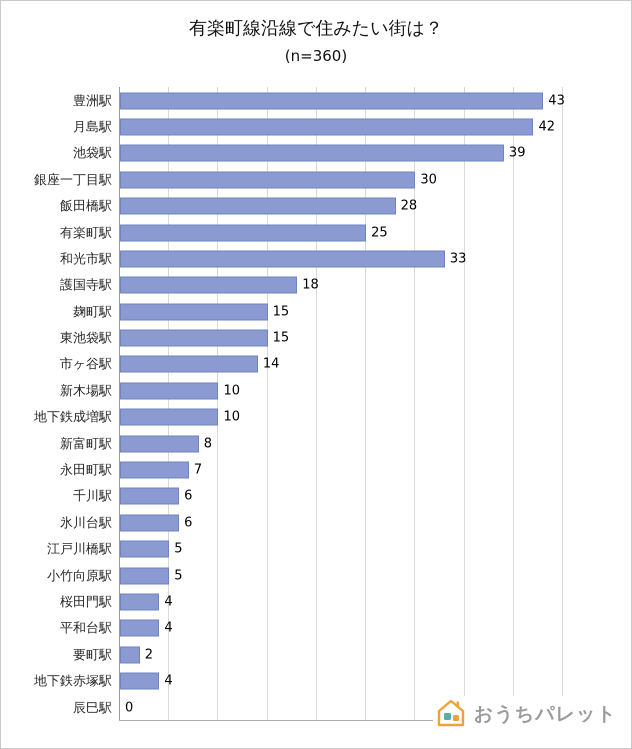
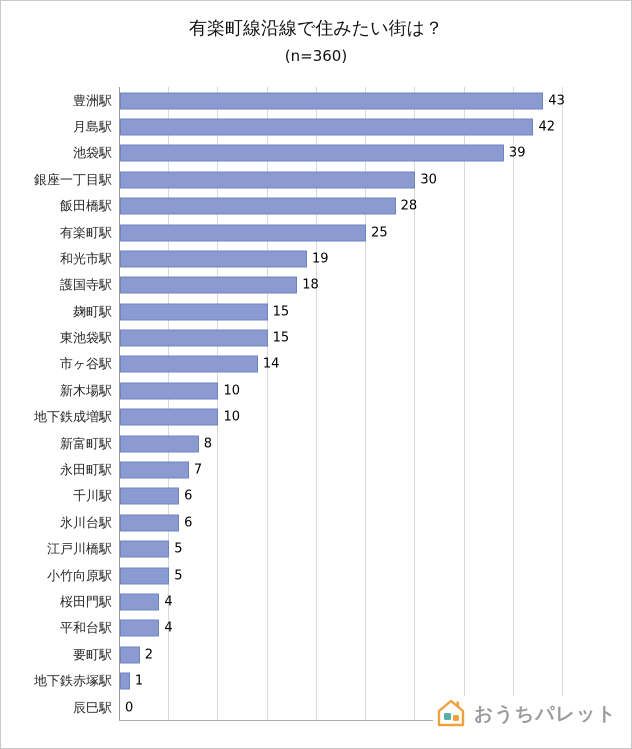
和光市駅: 33 -> 19
地下鉄赤塚駅: 4 -> 1
